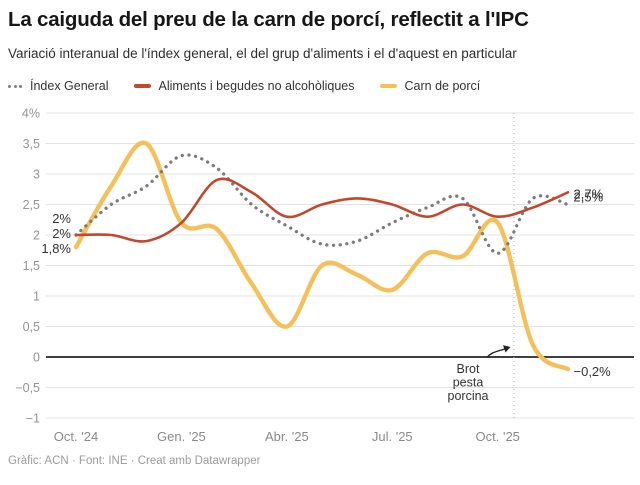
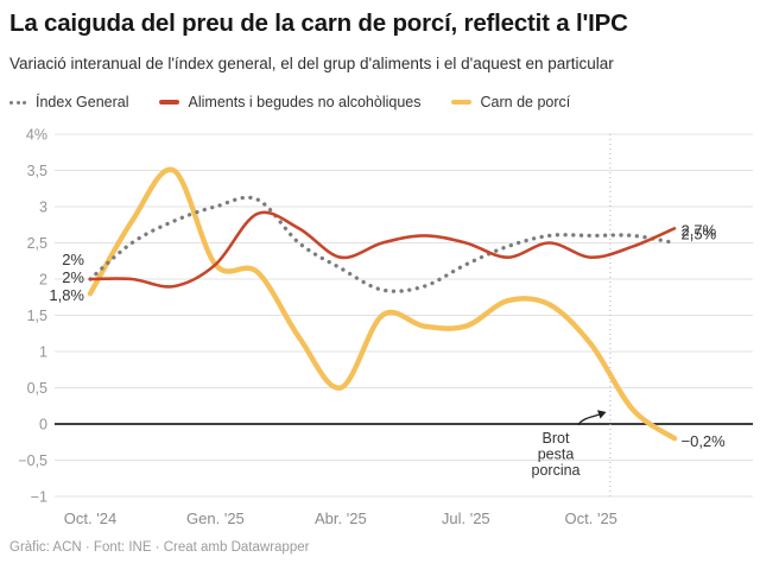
Índex General/Gen. '25: 3.3% -> 3.0%
Carn de porcí/Jul. '25: 1.1% -> 1.4%
Índex General/Oct. '25: 1.7% -> 2.6%
Carn de porcí/Oct. '25: 2.2% -> 1.1%
